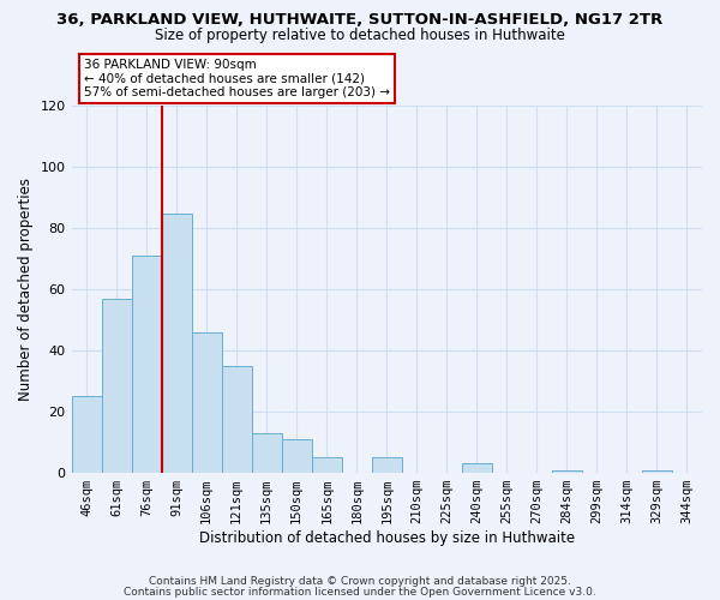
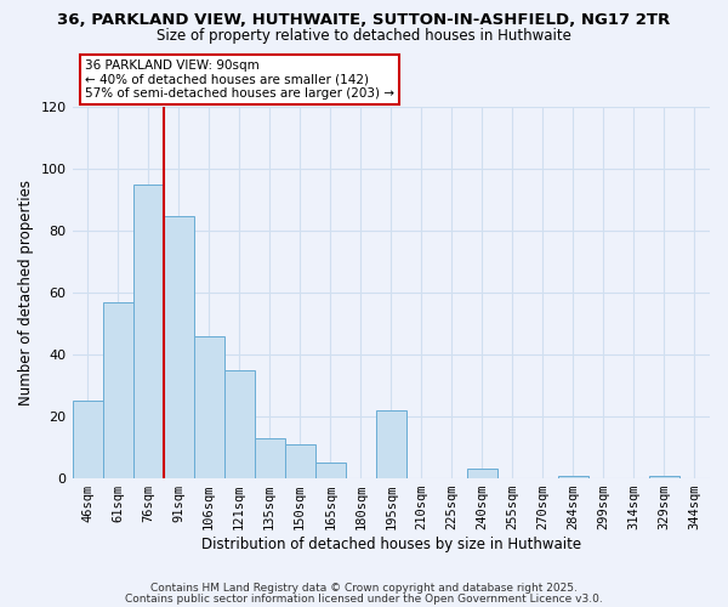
76sqm: 71 -> 95
195sqm: 5 -> 22
